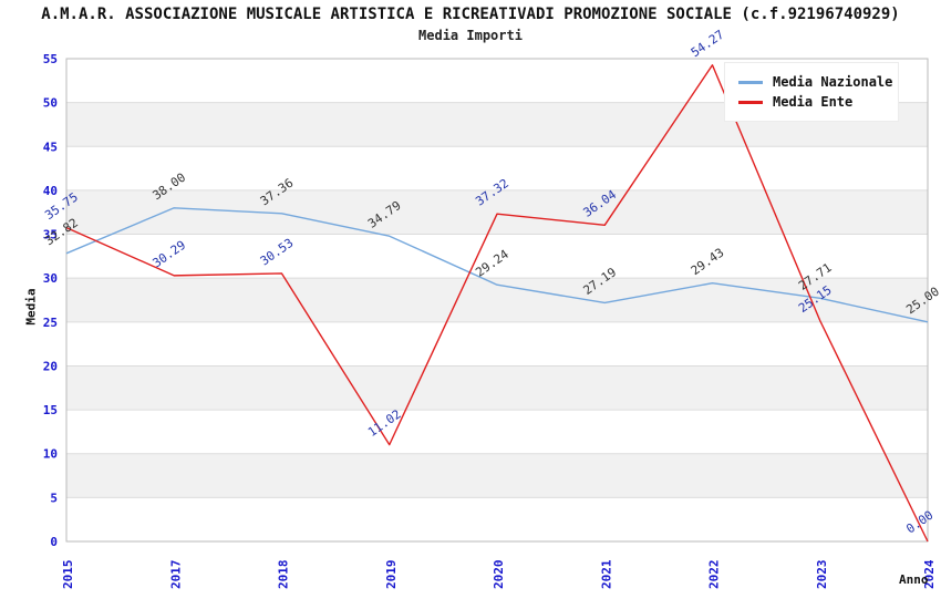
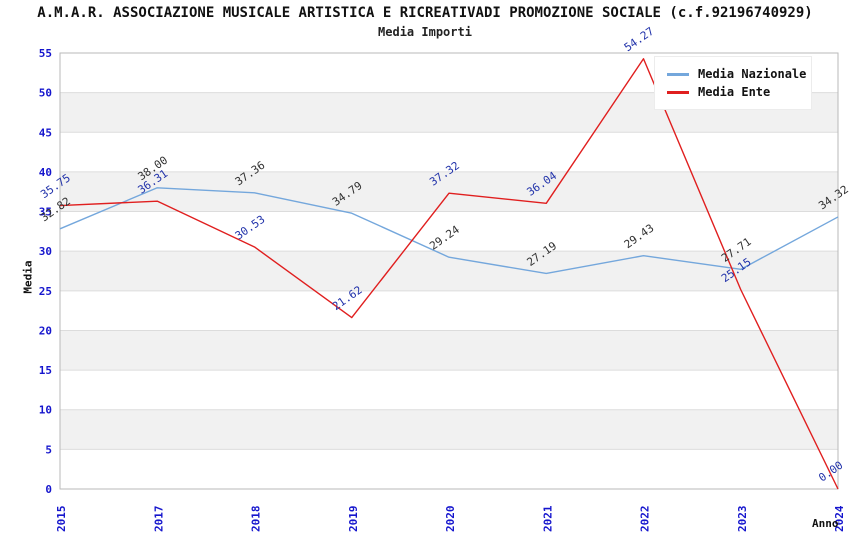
Media Ente/2017: 30.29 -> 36.31
Media Ente/2019: 11.02 -> 21.62
Media Nazionale/2024: 25.00 -> 34.32
